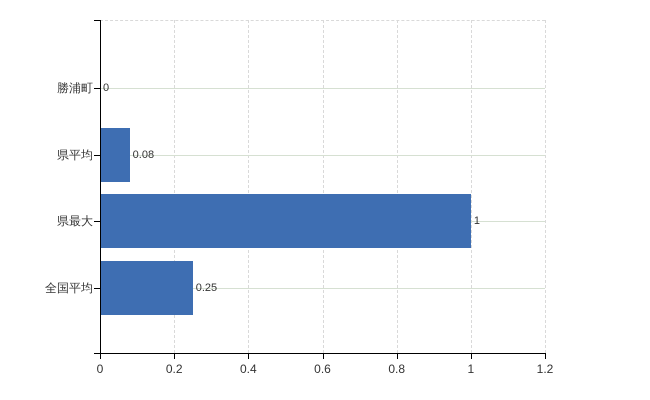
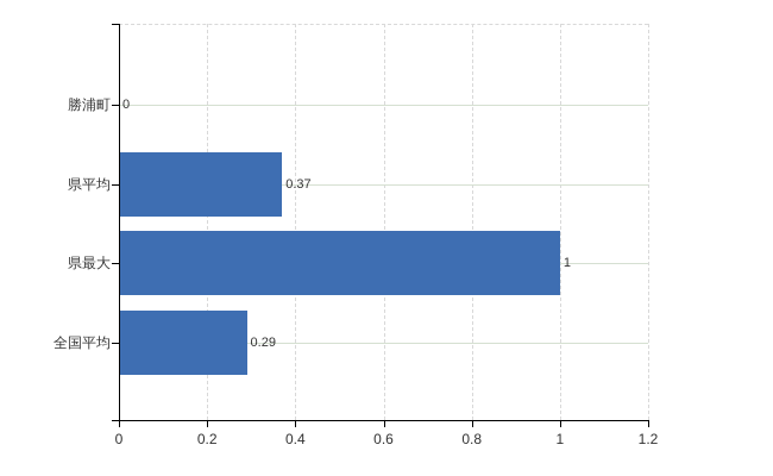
県平均: 0.08 -> 0.37
全国平均: 0.25 -> 0.29
